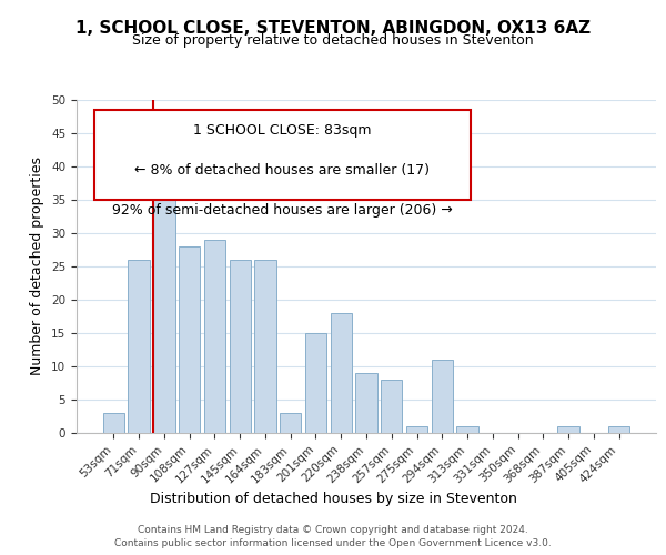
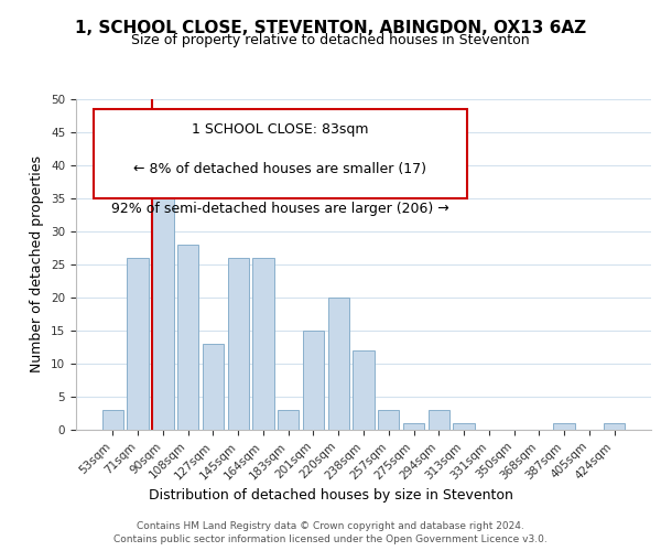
127sqm: 29 -> 13
220sqm: 18 -> 20
238sqm: 9 -> 12
257sqm: 8 -> 3
294sqm: 11 -> 3
